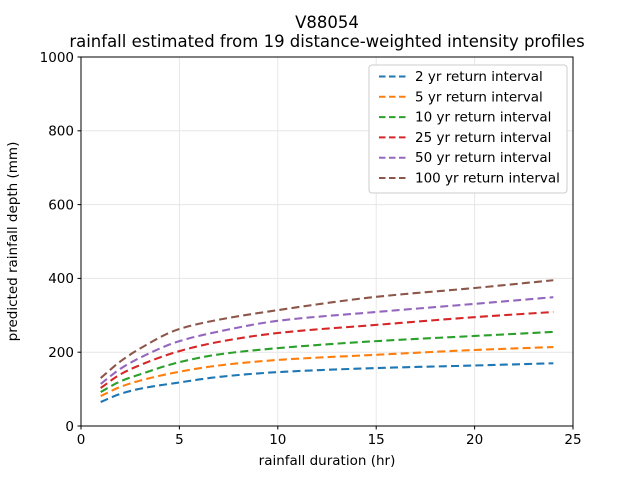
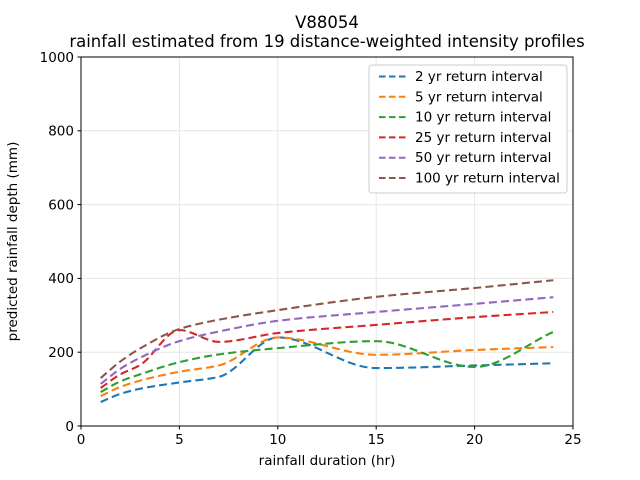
25 yr return interval/5: 200 -> 260
2 yr return interval/10: 150 -> 240
5 yr return interval/10: 180 -> 240
10 yr return interval/20: 240 -> 160
